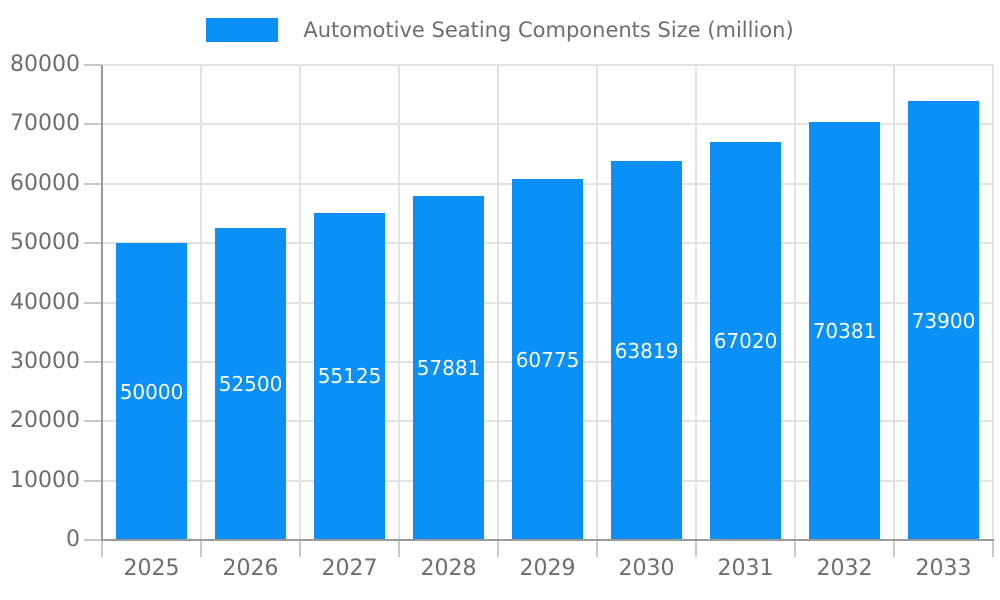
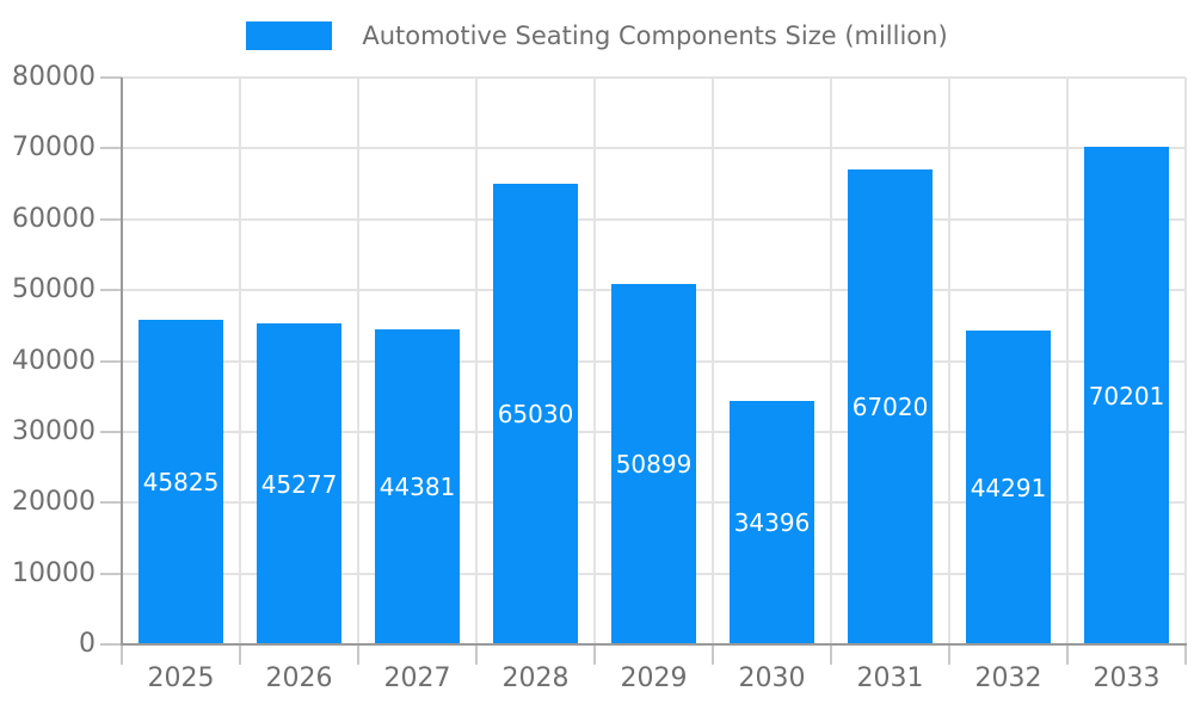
2025: 50000 -> 45825
2026: 52500 -> 45277
2027: 55125 -> 44381
2028: 57881 -> 65030
2029: 60775 -> 50899
2030: 63819 -> 34396
2032: 70381 -> 44291
2033: 73900 -> 70201
